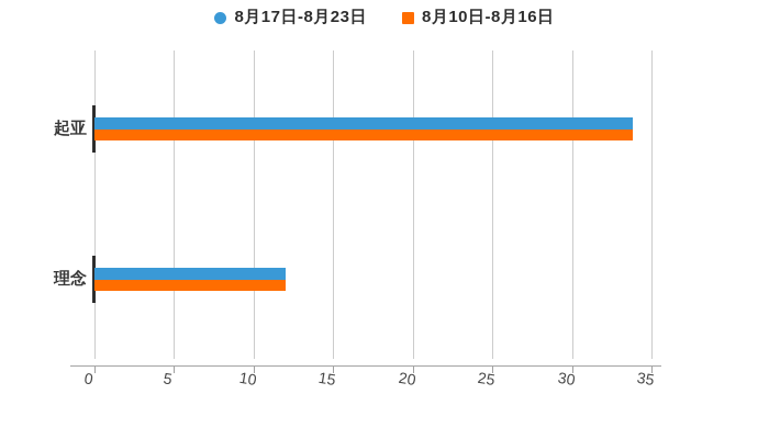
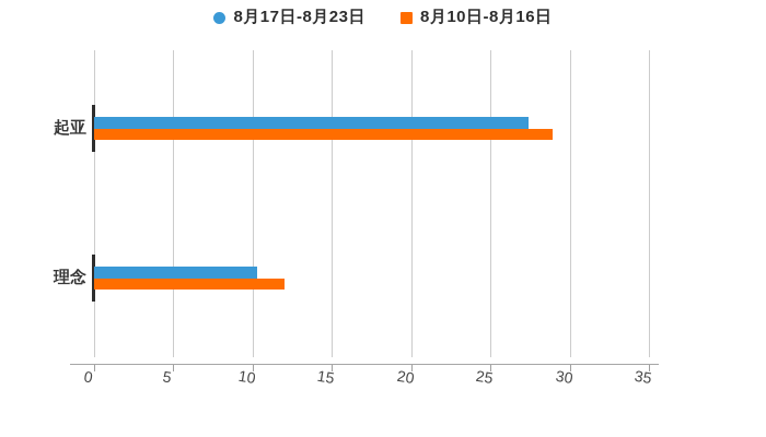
8月17日-8月23日/起亚: 33.8 -> 27.4
8月10日-8月16日/起亚: 33.8 -> 28.9
8月17日-8月23日/理念: 12.0 -> 10.3
